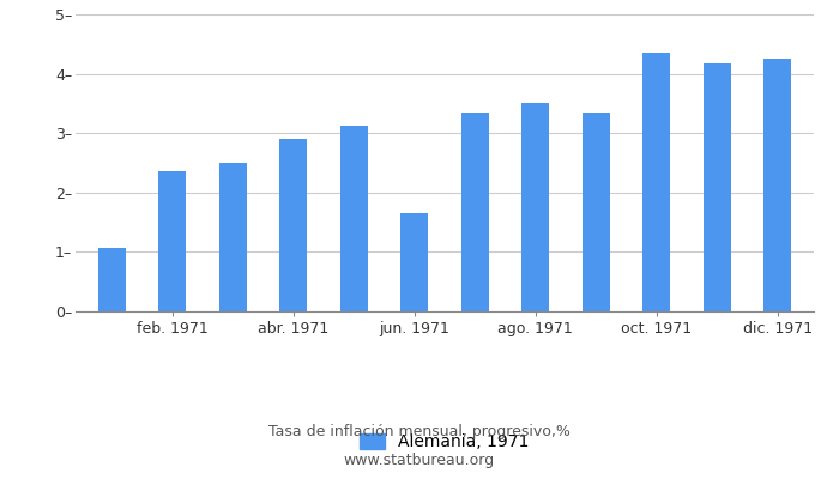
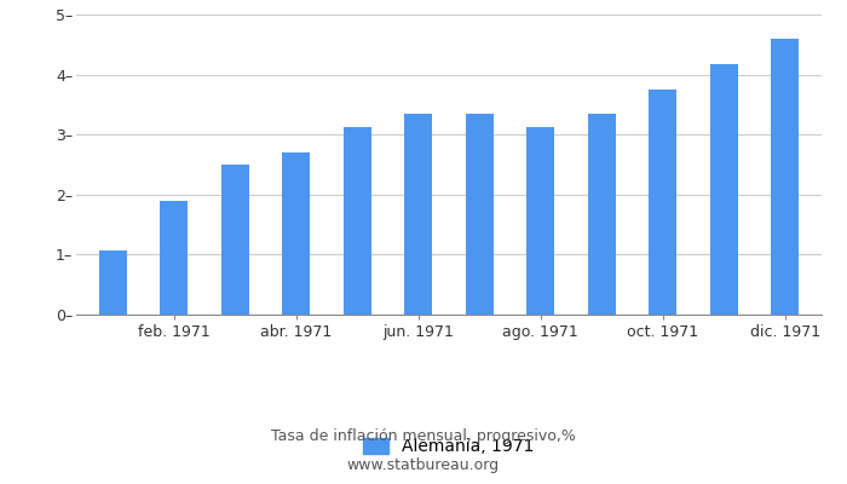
feb. 1971: 2.35– -> 1.90–
abr. 1971: 2.90– -> 2.71–
jun. 1971: 1.65– -> 3.34–
ago. 1971: 3.50– -> 3.12–
oct. 1971: 4.35– -> 3.76–
dic. 1971: 4.25– -> 4.60–
